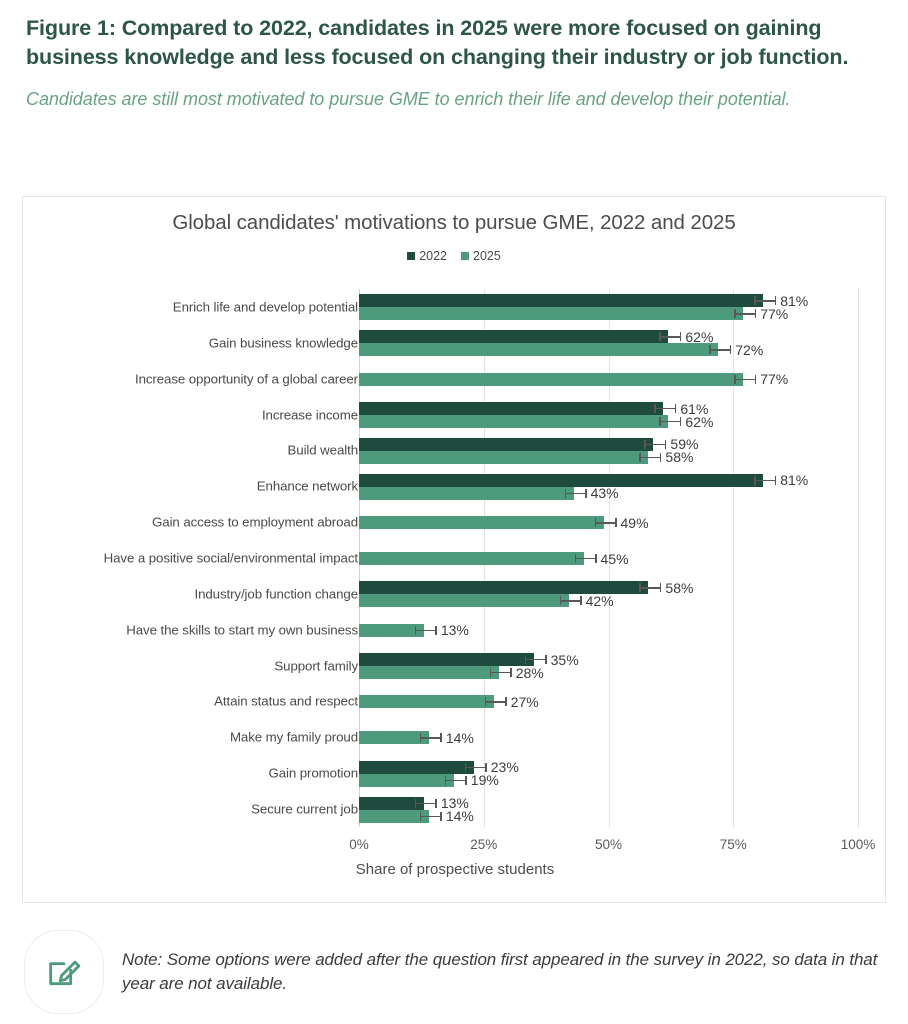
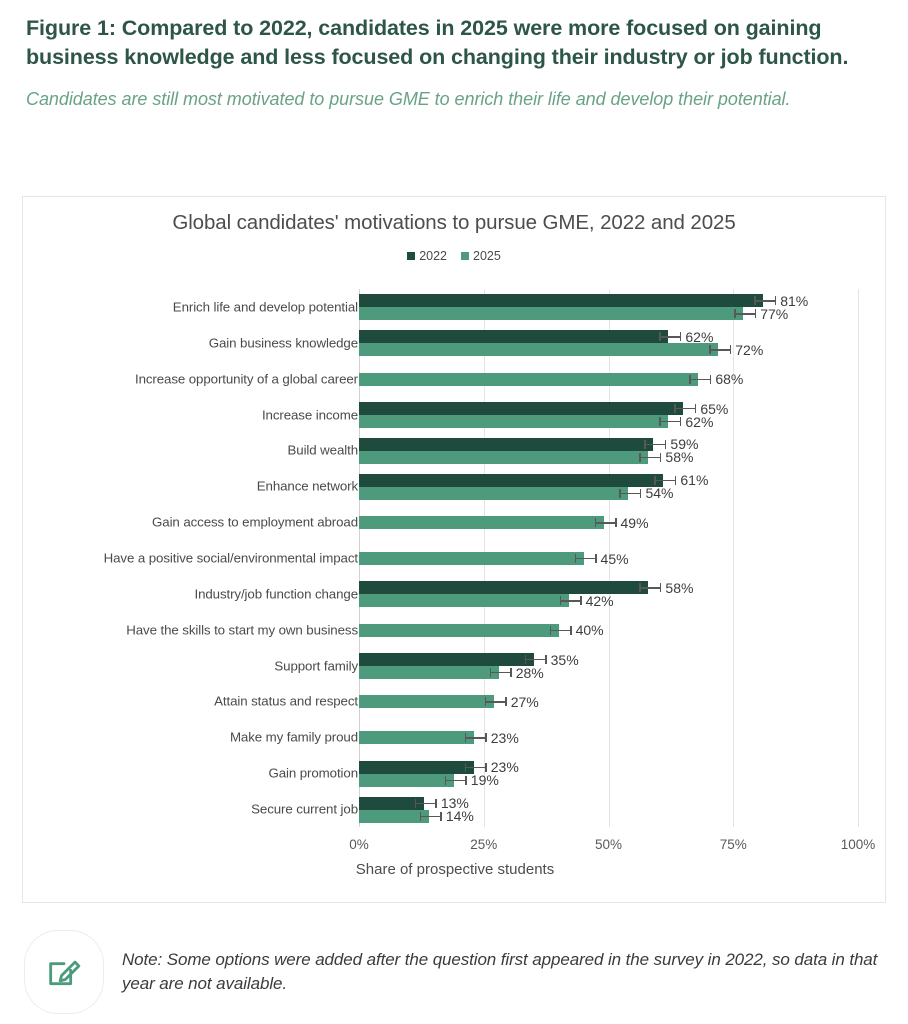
2025/Increase opportunity of a global career: 77% -> 68%
2022/Increase income: 61% -> 65%
2022/Enhance network: 81% -> 61%
2025/Enhance network: 43% -> 54%
2025/Have the skills to start my own business: 13% -> 40%
2025/Make my family proud: 14% -> 23%
